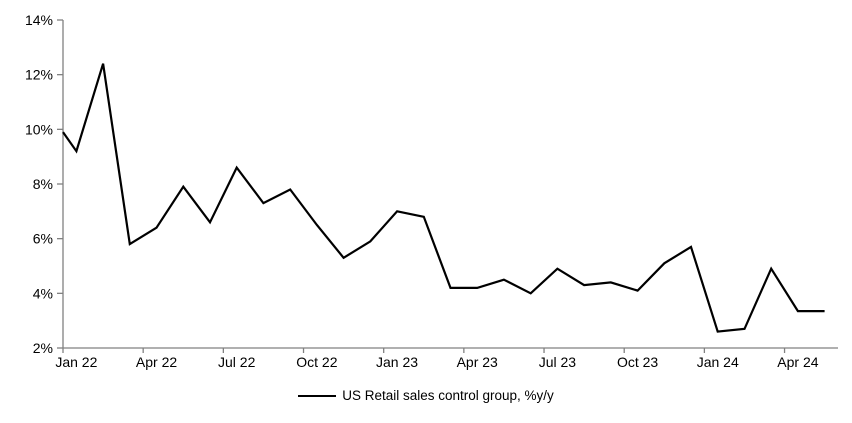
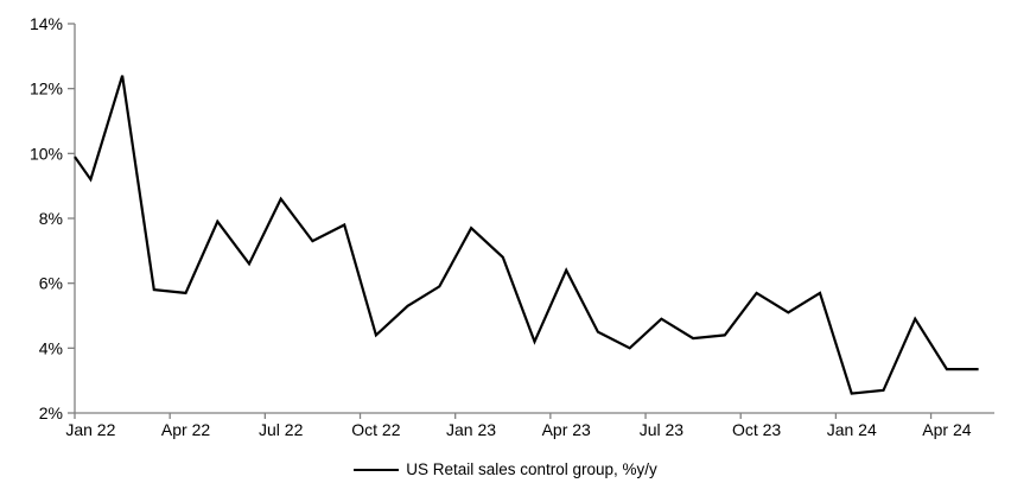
Apr 22: 6.4% -> 5.7%
Oct 22: 6.5% -> 4.4%
Jan 23: 7.0% -> 7.7%
Apr 23: 4.2% -> 6.4%
Oct 23: 4.1% -> 5.7%
